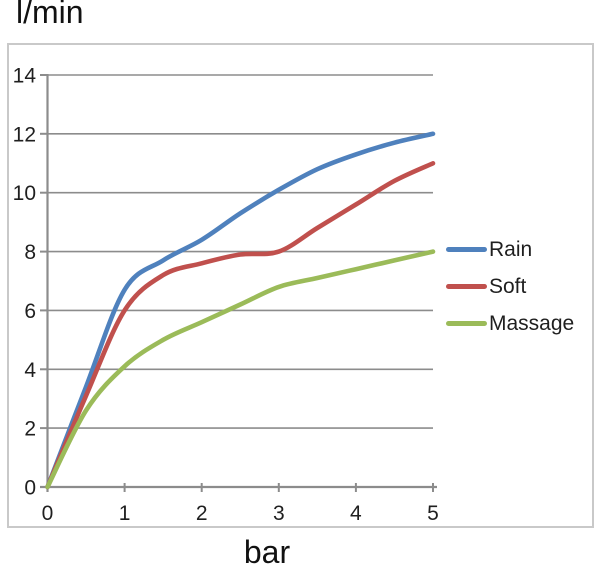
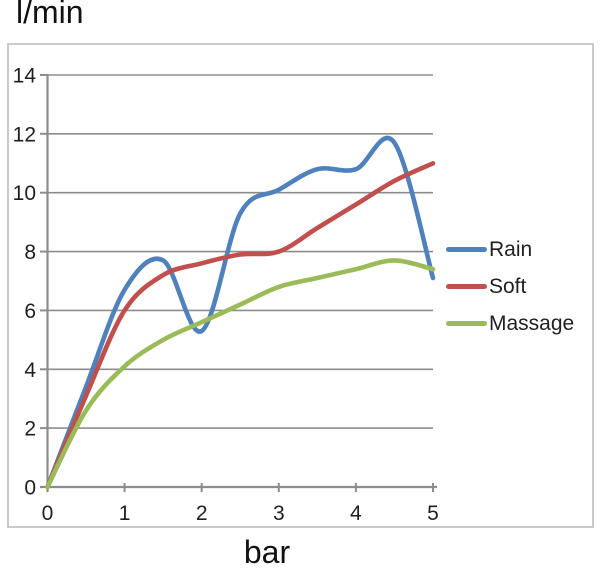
Rain/2: 8.4 -> 5.3
Rain/4: 11.3 -> 10.8
Rain/5: 12.0 -> 7.1
Massage/5: 8.0 -> 7.4
